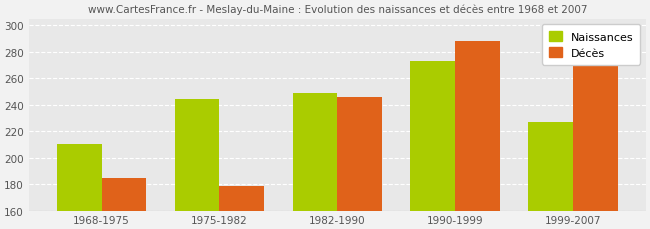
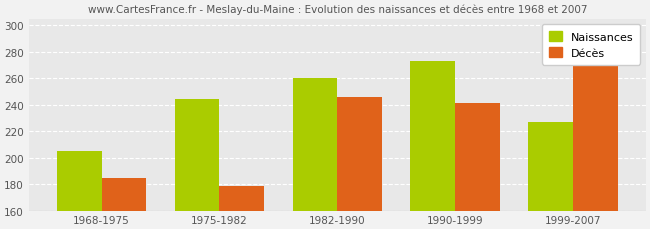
Naissances/1968-1975: 210 -> 205
Naissances/1982-1990: 249 -> 260
Décès/1990-1999: 288 -> 241
